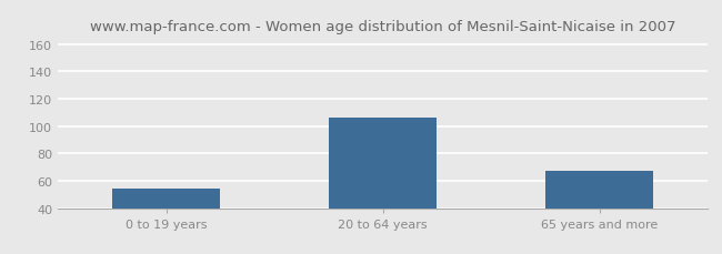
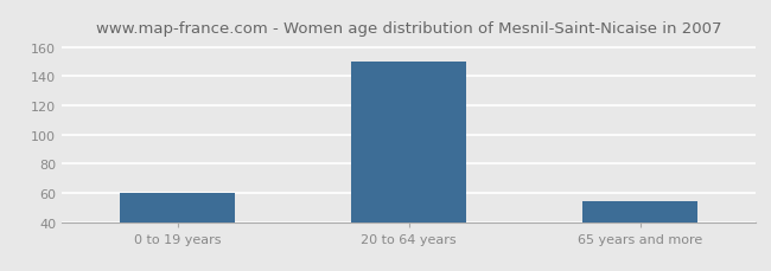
0 to 19 years: 54 -> 60
20 to 64 years: 106 -> 150
65 years and more: 67 -> 54
